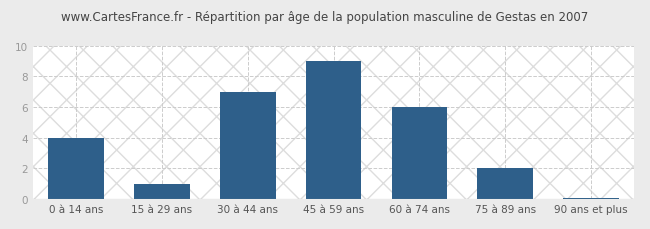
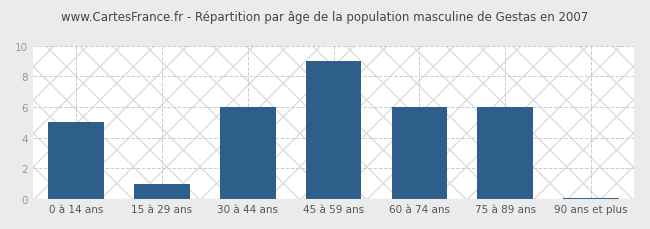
0 à 14 ans: 4.0 -> 5.0
30 à 44 ans: 7.0 -> 6.0
75 à 89 ans: 2.0 -> 6.0
